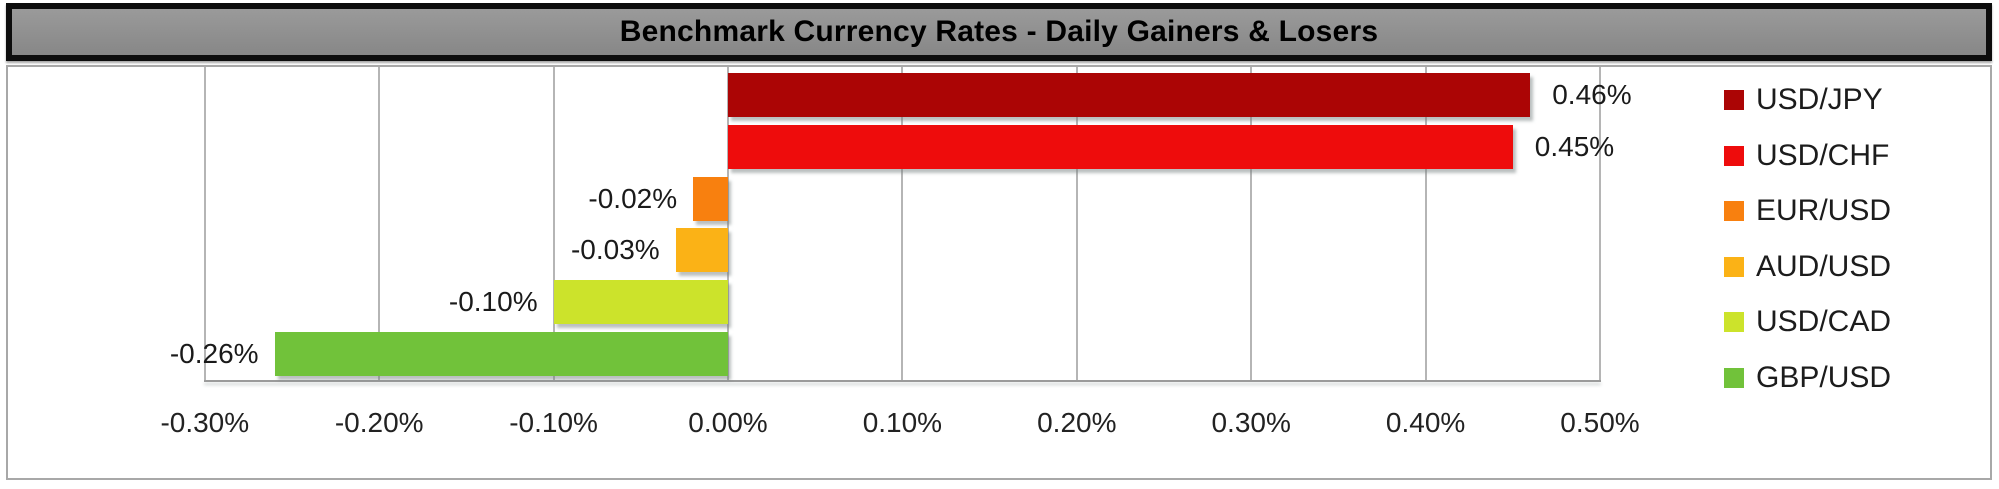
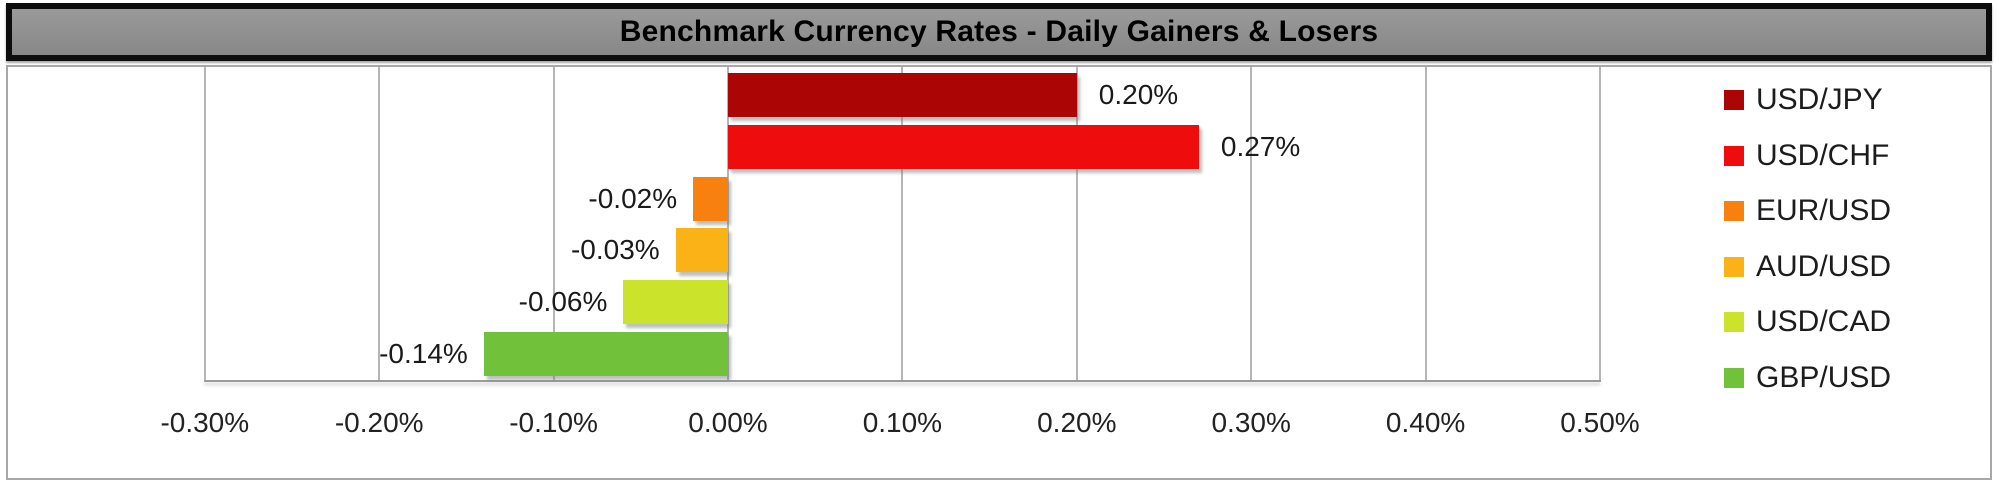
USD/JPY: 0.46% -> 0.20%
USD/CHF: 0.45% -> 0.27%
USD/CAD: -0.10% -> -0.06%
GBP/USD: -0.26% -> -0.14%
